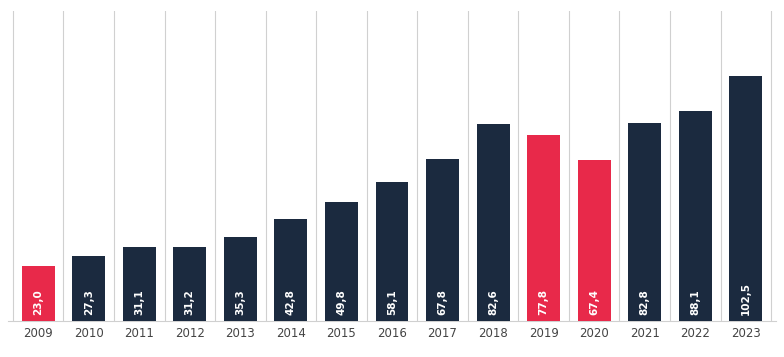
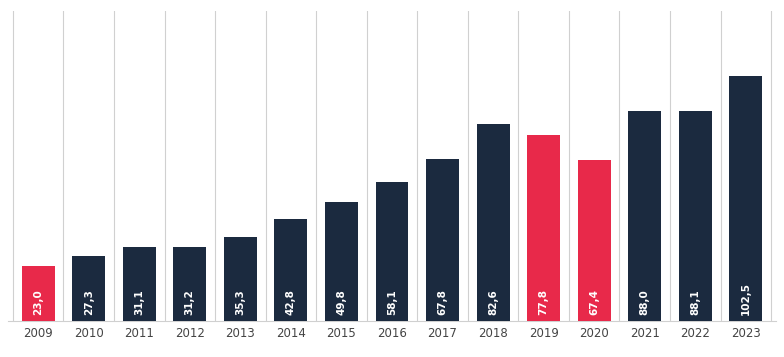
2021: 82,8 -> 88,0
